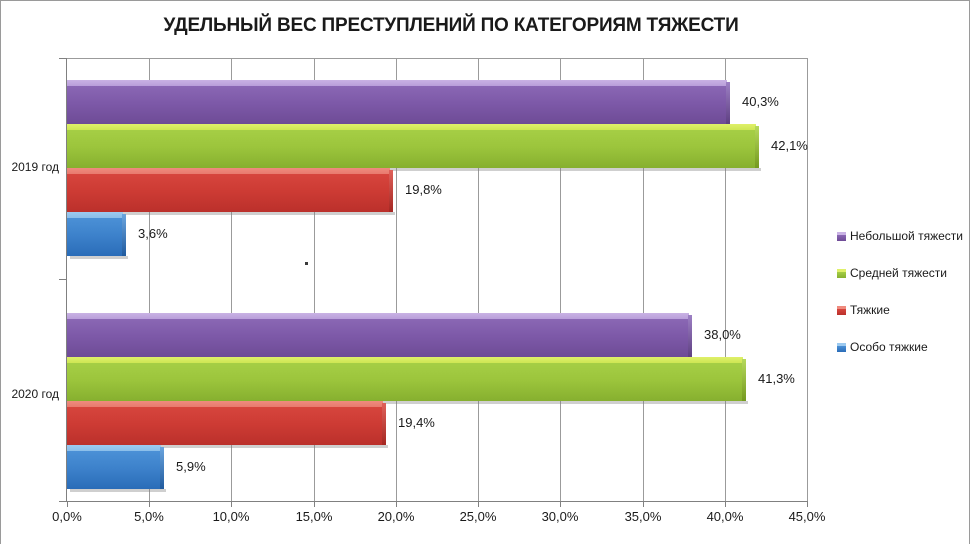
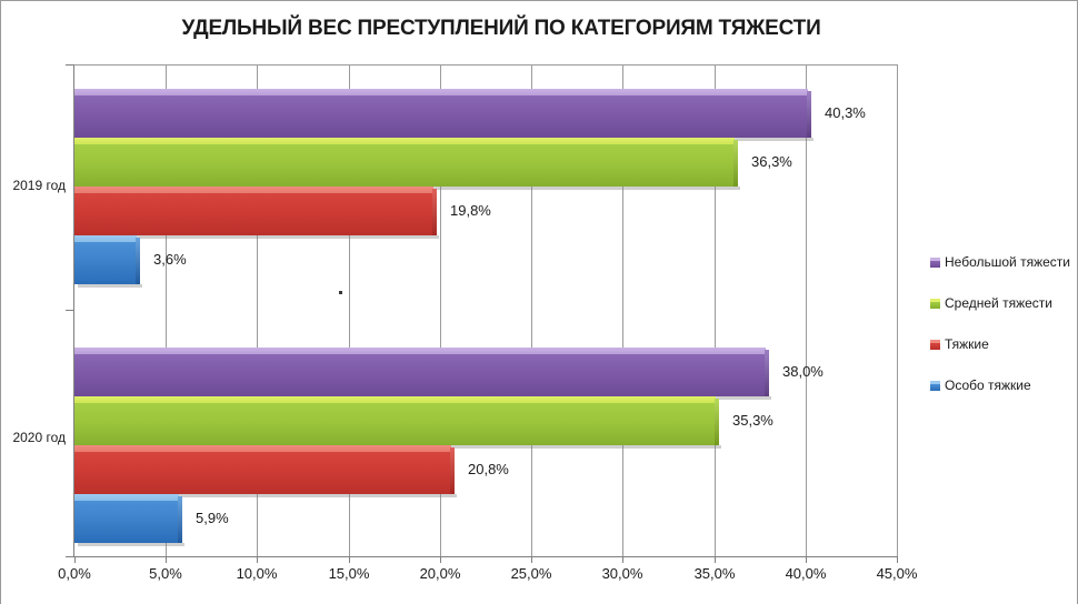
Средней тяжести/2019 год: 42,1% -> 36,3%
Средней тяжести/2020 год: 41,3% -> 35,3%
Тяжкие/2020 год: 19,4% -> 20,8%
